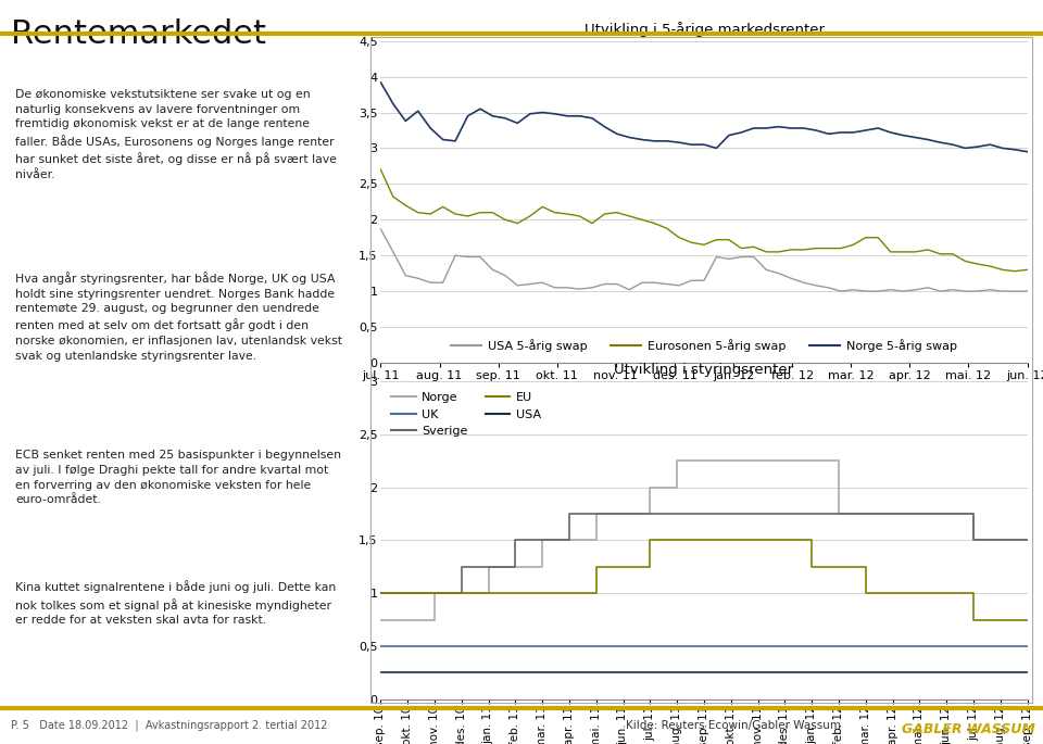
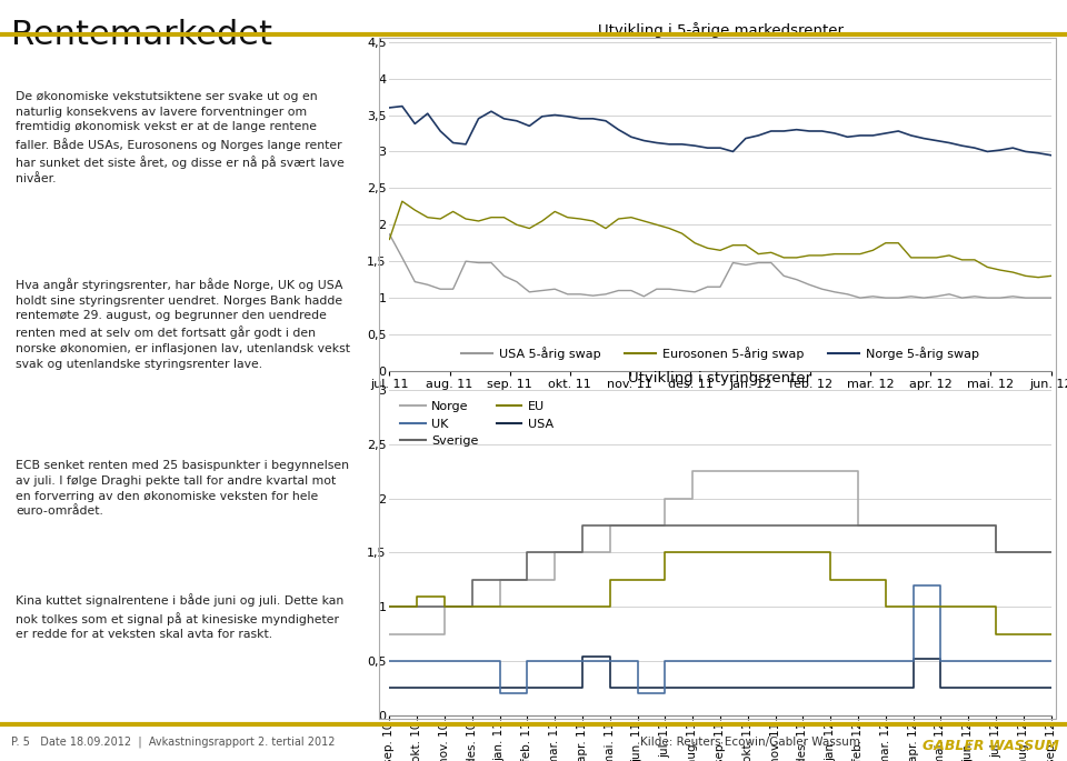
Utvikling i 5-årige markedsrenter/Eurosonen 5-årig swap/jul. 11: 2,70 -> 1,80
Utvikling i 5-årige markedsrenter/Norge 5-årig swap/jul. 11: 3,92 -> 3,60
Utvikling i styringsrenter/EU/okt. 10: 1,00 -> 1,10
Utvikling i styringsrenter/UK/jan. 11: 0,5 -> 0,2
Utvikling i styringsrenter/USA/apr. 11: 0,25 -> 0,54
Utvikling i styringsrenter/UK/jun. 11: 0,5 -> 0,2
Utvikling i styringsrenter/USA/apr. 12: 0,25 -> 0,52
Utvikling i styringsrenter/UK/apr. 12: 0,5 -> 1,2
